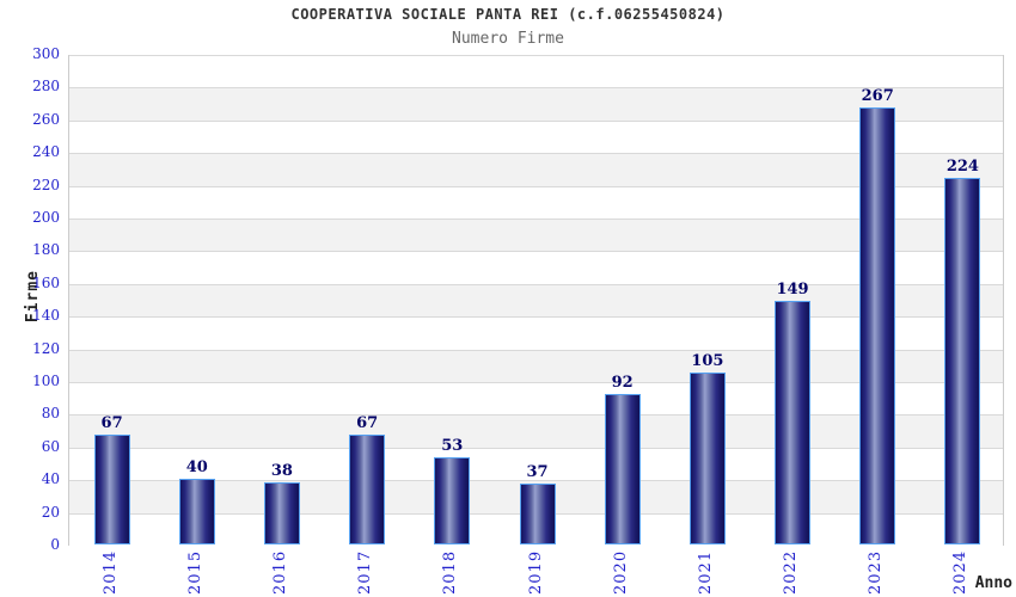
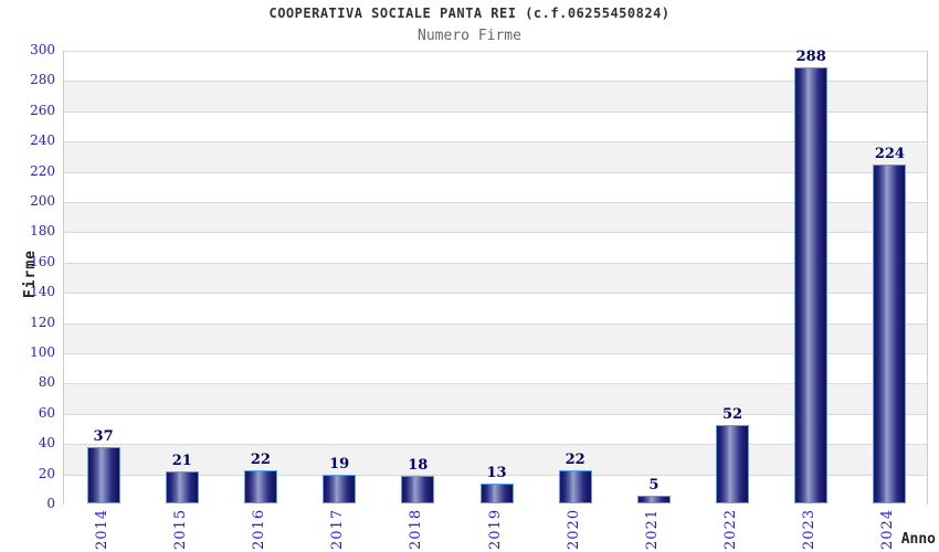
2014: 67 -> 37
2015: 40 -> 21
2016: 38 -> 22
2017: 67 -> 19
2018: 53 -> 18
2019: 37 -> 13
2020: 92 -> 22
2021: 105 -> 5
2022: 149 -> 52
2023: 267 -> 288
